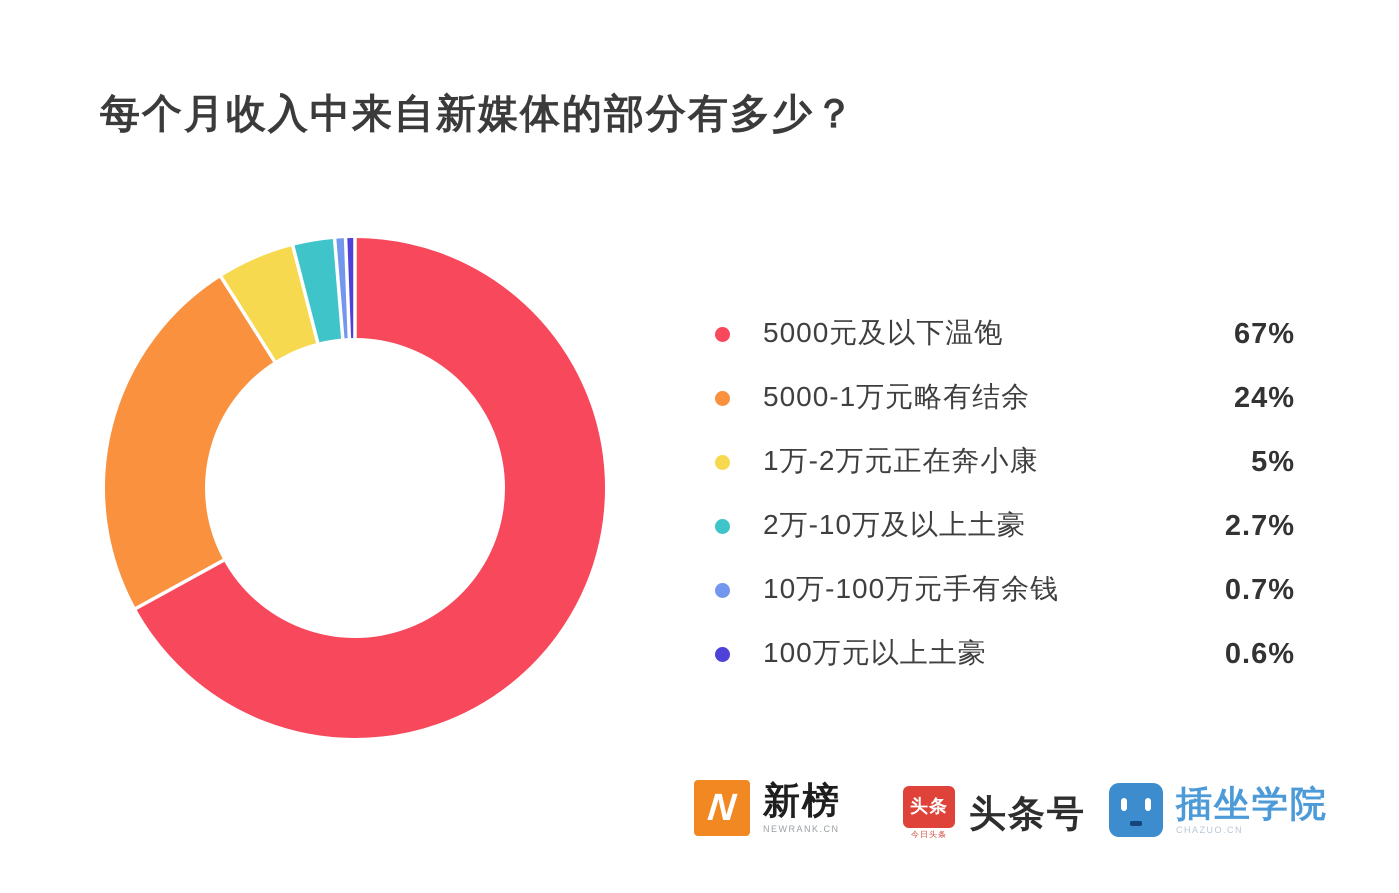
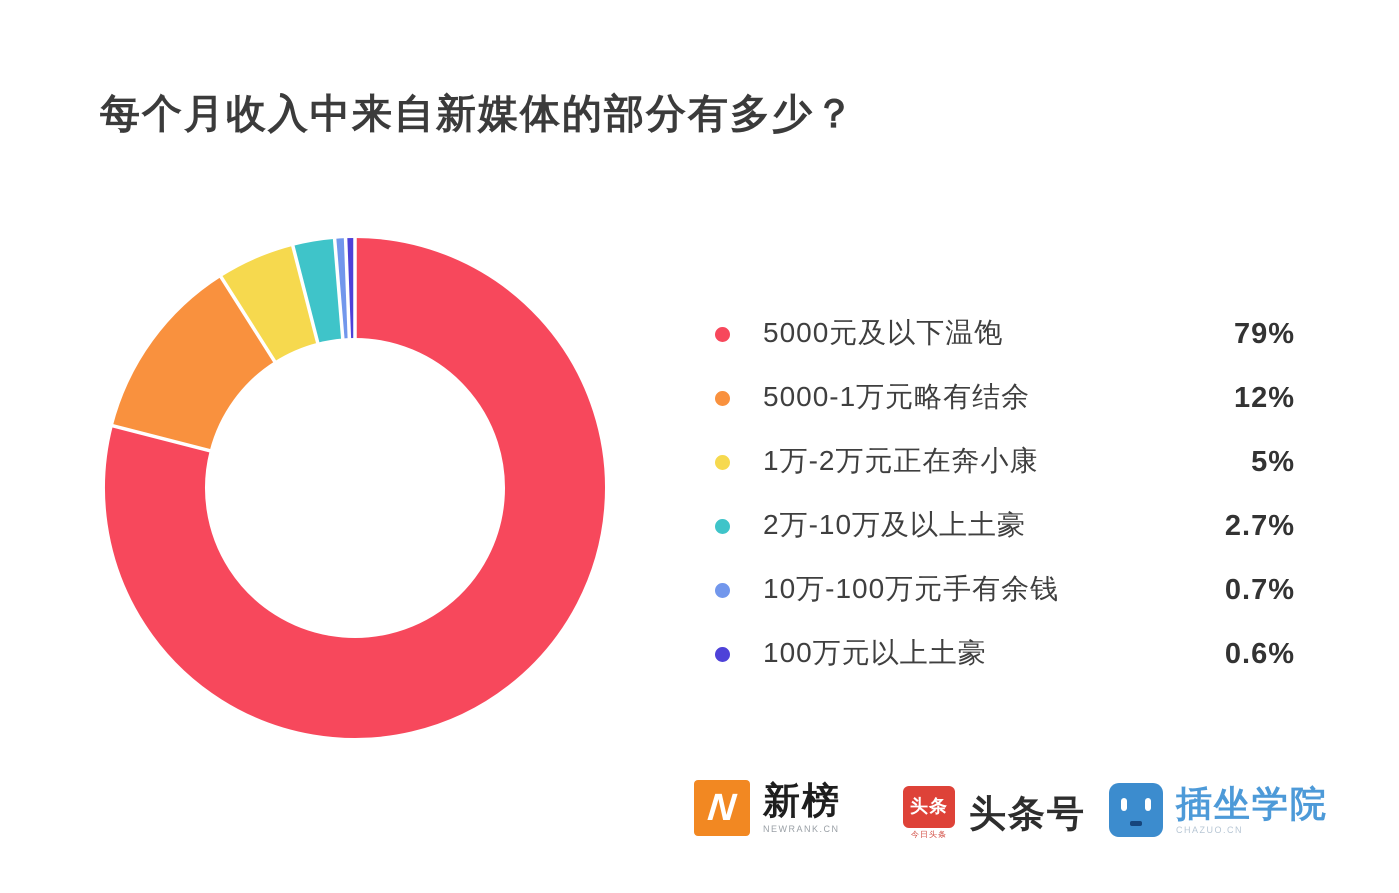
5000元及以下温饱: 67% -> 79%
5000-1万元略有结余: 24% -> 12%
